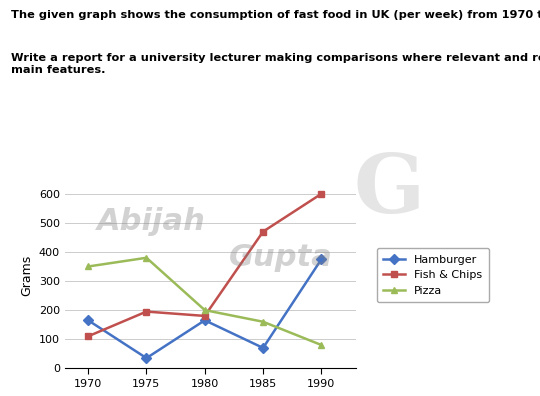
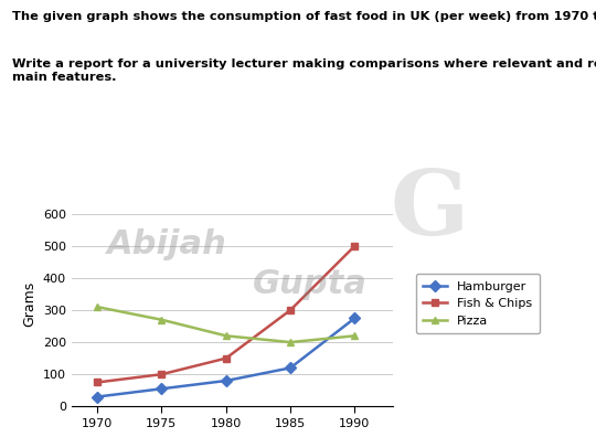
Hamburger/1970: 165 -> 30
Fish & Chips/1970: 110 -> 75
Pizza/1970: 350 -> 310
Hamburger/1975: 35 -> 55
Fish & Chips/1975: 195 -> 100
Pizza/1975: 380 -> 270
Hamburger/1980: 165 -> 80
Fish & Chips/1980: 180 -> 150
Pizza/1980: 200 -> 220
Hamburger/1985: 70 -> 120
Fish & Chips/1985: 470 -> 300
Pizza/1985: 160 -> 200
Hamburger/1990: 375 -> 275
Fish & Chips/1990: 600 -> 500
Pizza/1990: 80 -> 220
